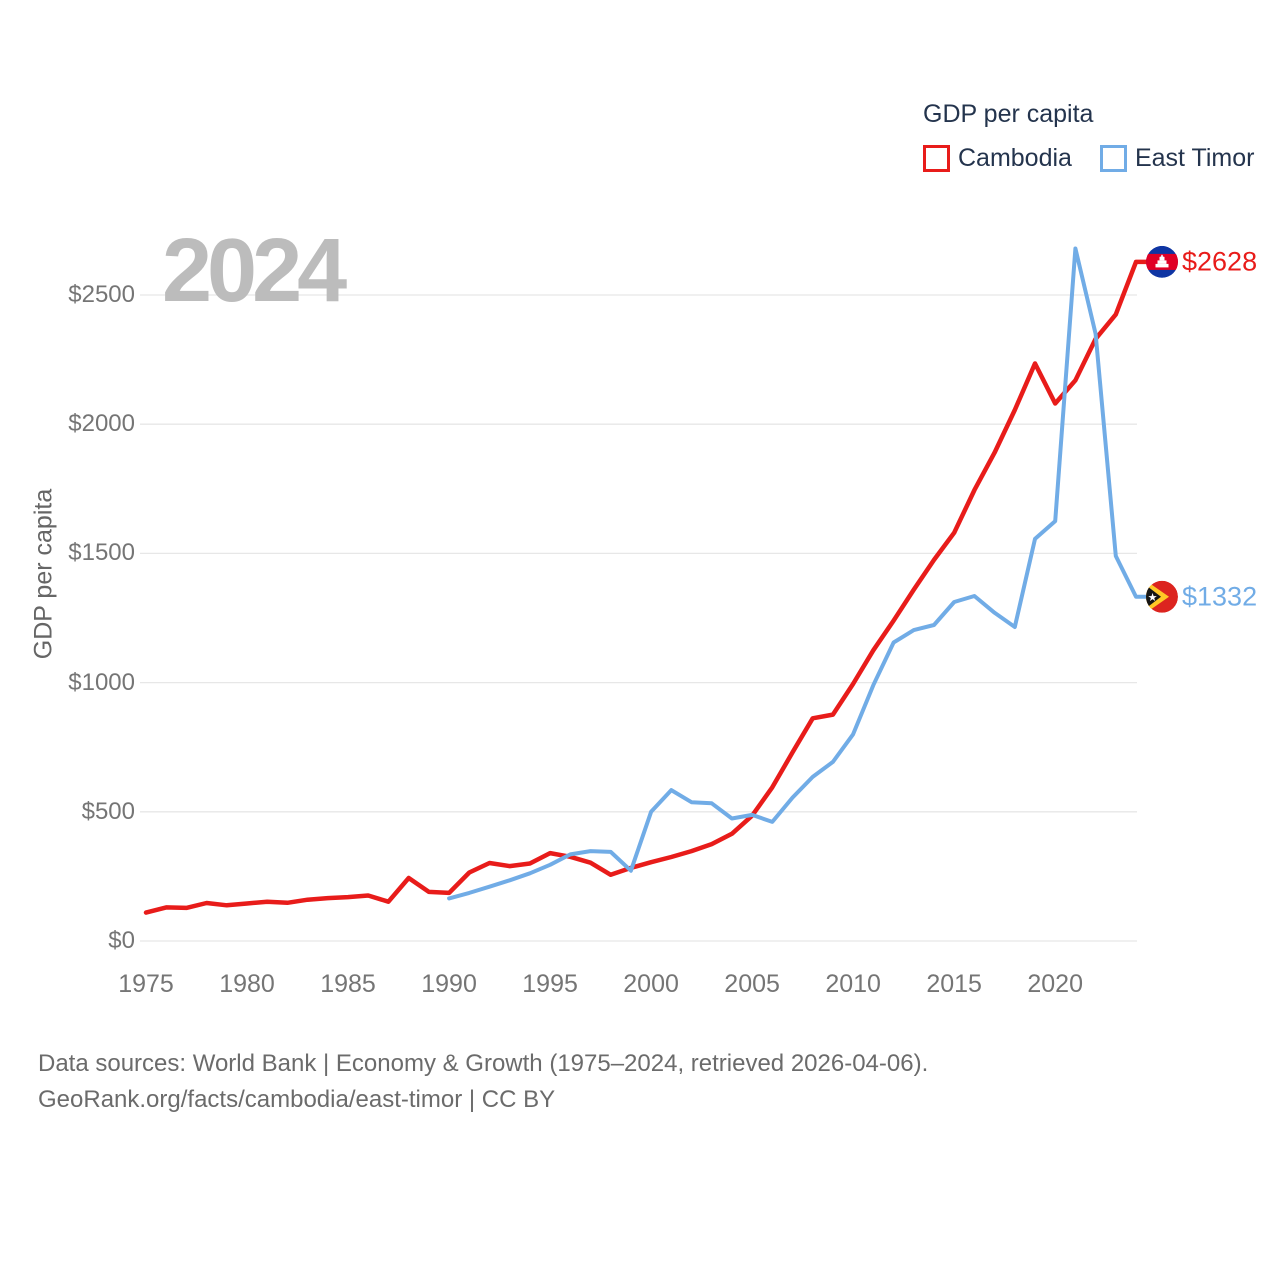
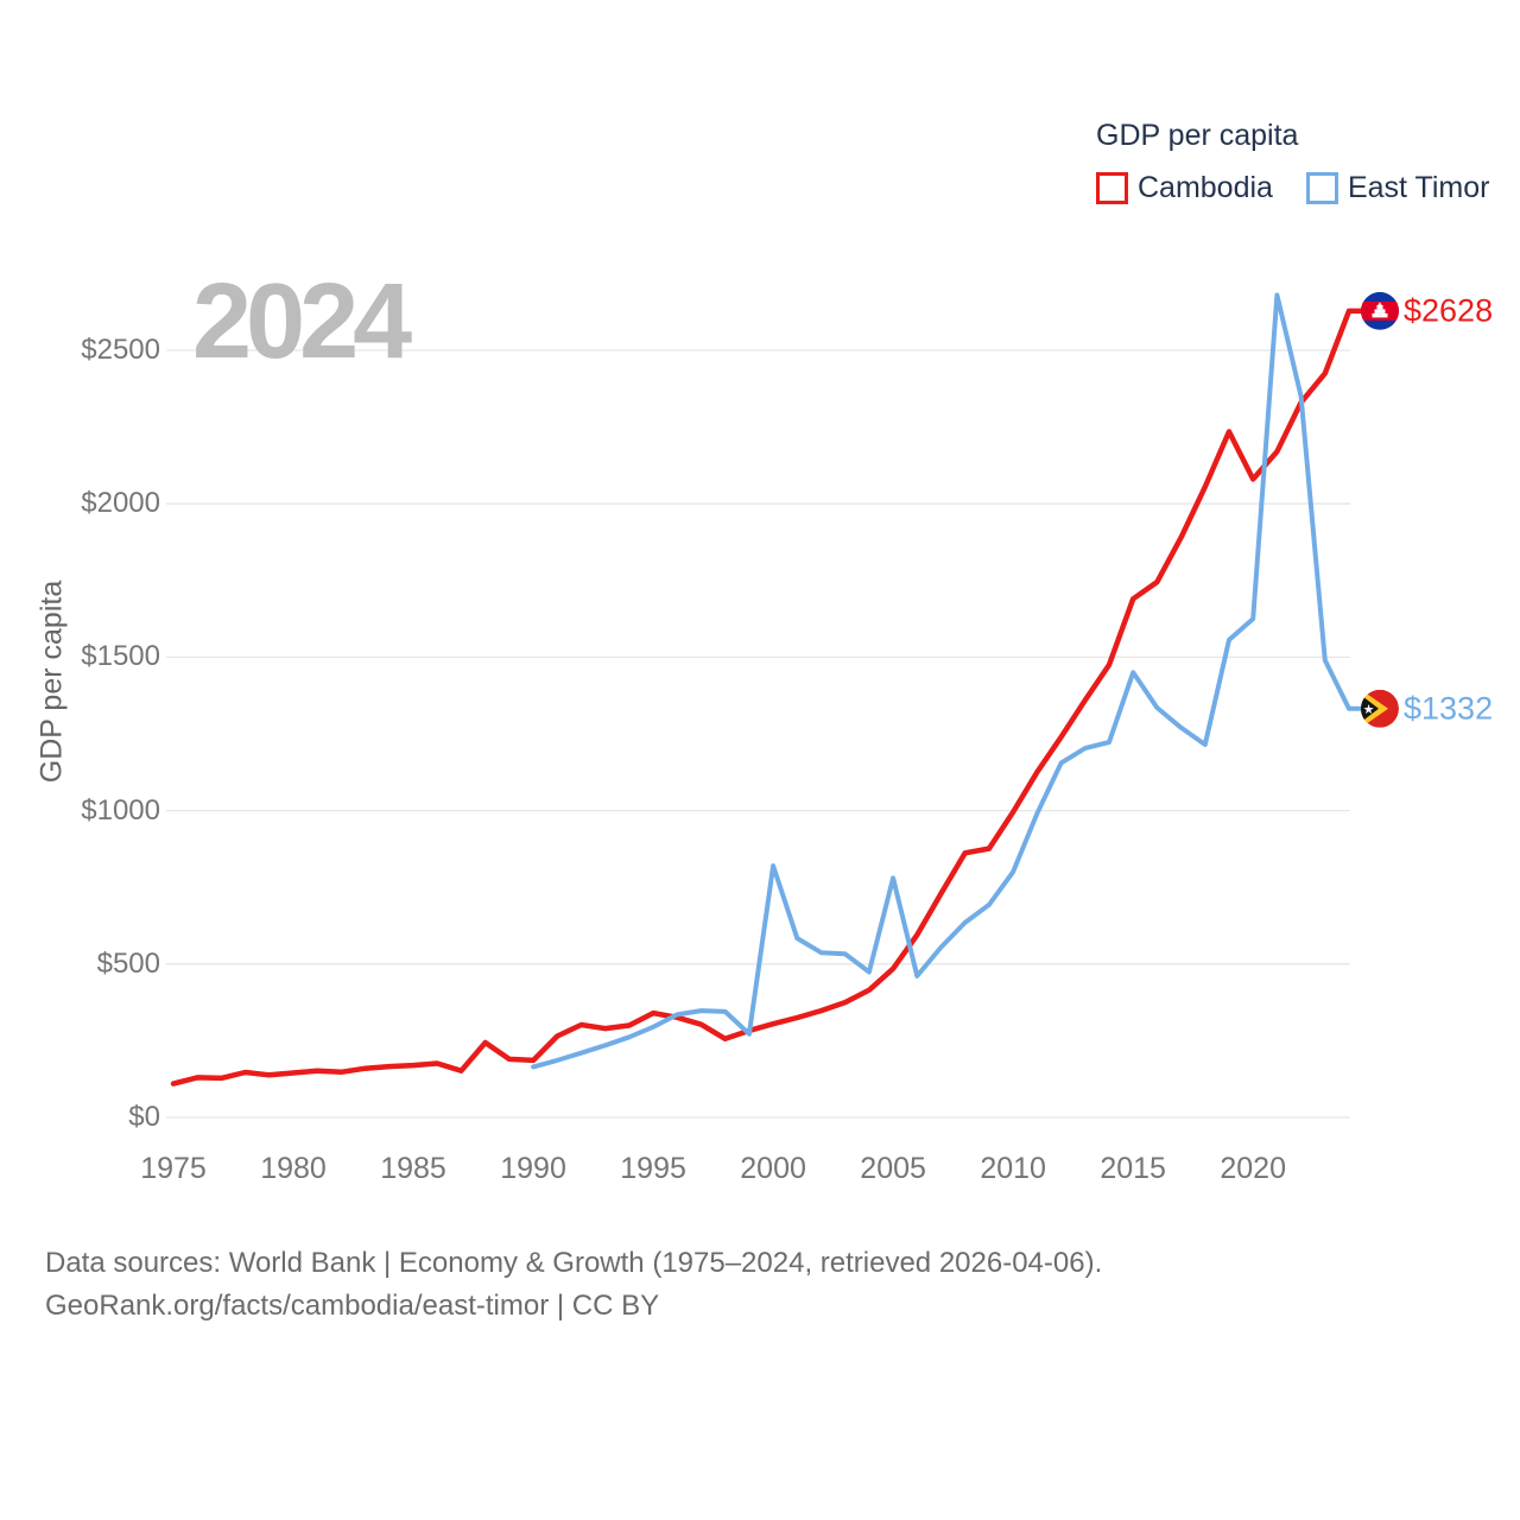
East Timor/2000: $500 -> $820
East Timor/2005: $490 -> $780
Cambodia/2015: $1580 -> $1690
East Timor/2015: $1310 -> $1450
